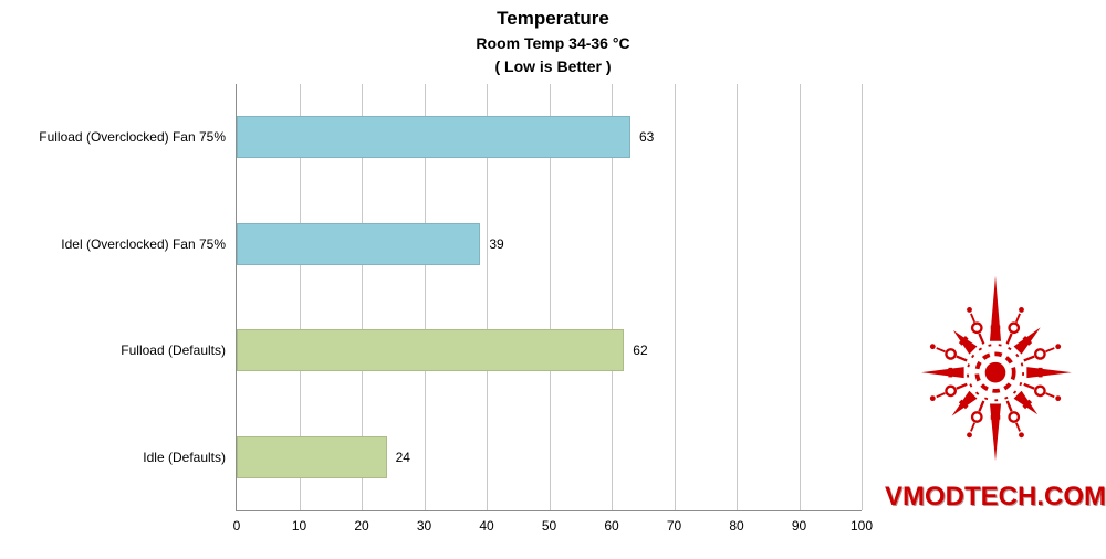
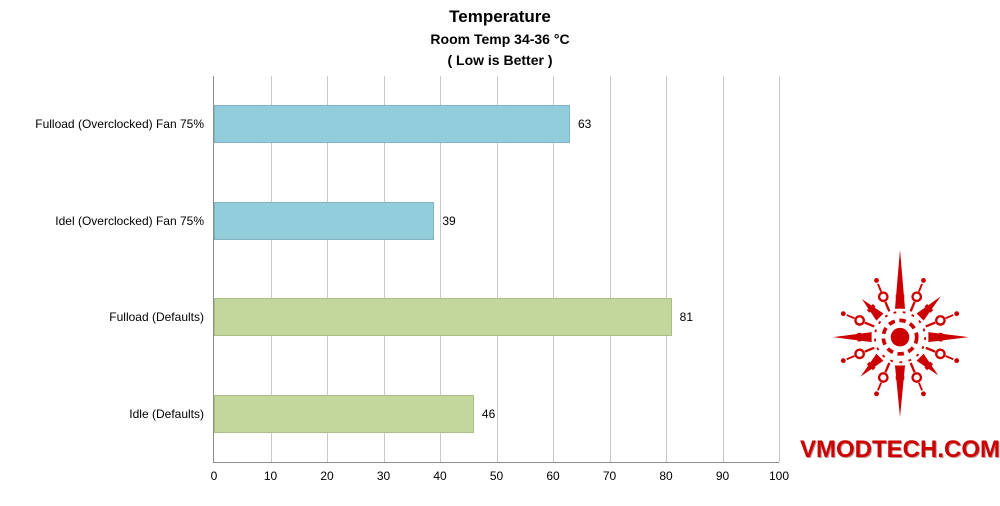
Fulload (Defaults): 62 -> 81
Idle (Defaults): 24 -> 46
